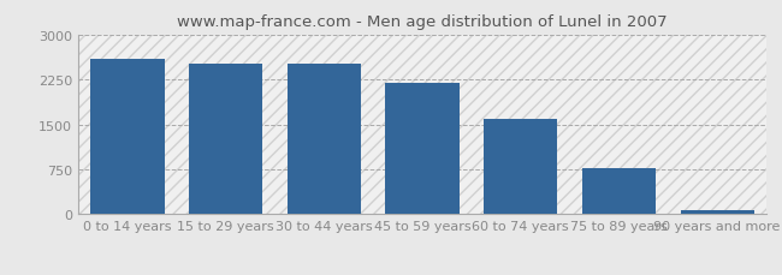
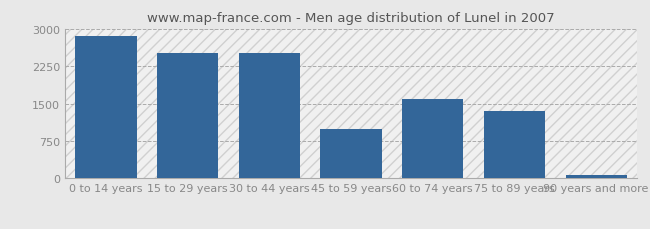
0 to 14 years: 2600 -> 2850
45 to 59 years: 2200 -> 1000
75 to 89 years: 770 -> 1350
